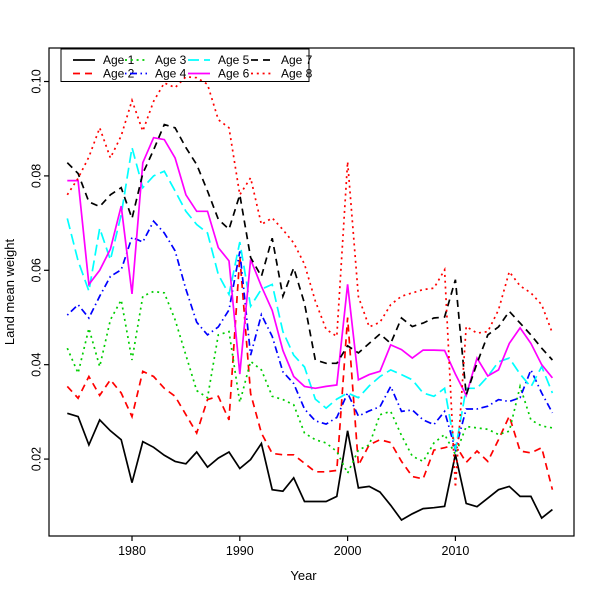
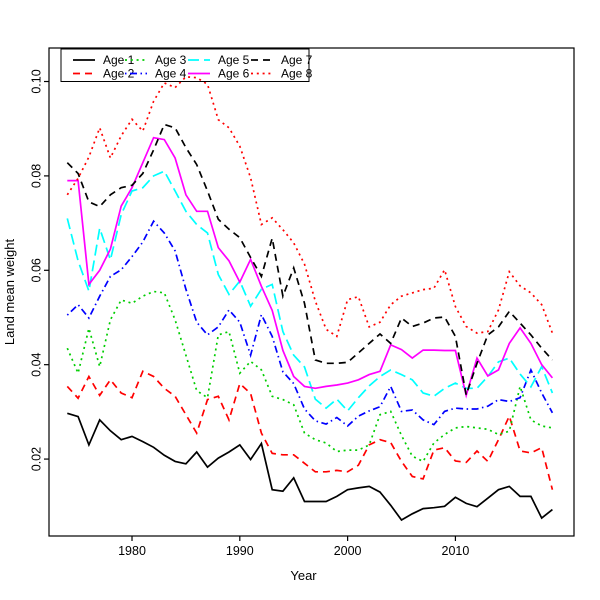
Age 1/1980: 0.015 -> 0.025
Age 2/1980: 0.029 -> 0.033
Age 3/1980: 0.041 -> 0.053
Age 4/1980: 0.067 -> 0.063
Age 5/1980: 0.086 -> 0.077
Age 6/1980: 0.055 -> 0.077
Age 7/1980: 0.071 -> 0.078
Age 8/1980: 0.096 -> 0.092
Age 1/1990: 0.018 -> 0.023
Age 2/1990: 0.063 -> 0.036
Age 3/1990: 0.032 -> 0.038
Age 4/1990: 0.064 -> 0.049
Age 5/1990: 0.066 -> 0.058
Age 6/1990: 0.038 -> 0.058
Age 7/1990: 0.076 -> 0.067
Age 8/1990: 0.076 -> 0.086
Age 1/2000: 0.026 -> 0.013
Age 2/2000: 0.050 -> 0.017
Age 3/2000: 0.017 -> 0.022
Age 4/2000: 0.034 -> 0.027
Age 5/2000: 0.034 -> 0.030
Age 6/2000: 0.057 -> 0.036
Age 7/2000: 0.044 -> 0.041
Age 8/2000: 0.083 -> 0.054
Age 1/2010: 0.021 -> 0.012
Age 2/2010: 0.023 -> 0.020
Age 3/2010: 0.021 -> 0.027
Age 4/2010: 0.022 -> 0.031
Age 5/2010: 0.022 -> 0.036
Age 6/2010: 0.038 -> 0.043
Age 7/2010: 0.058 -> 0.046
Age 8/2010: 0.014 -> 0.052
